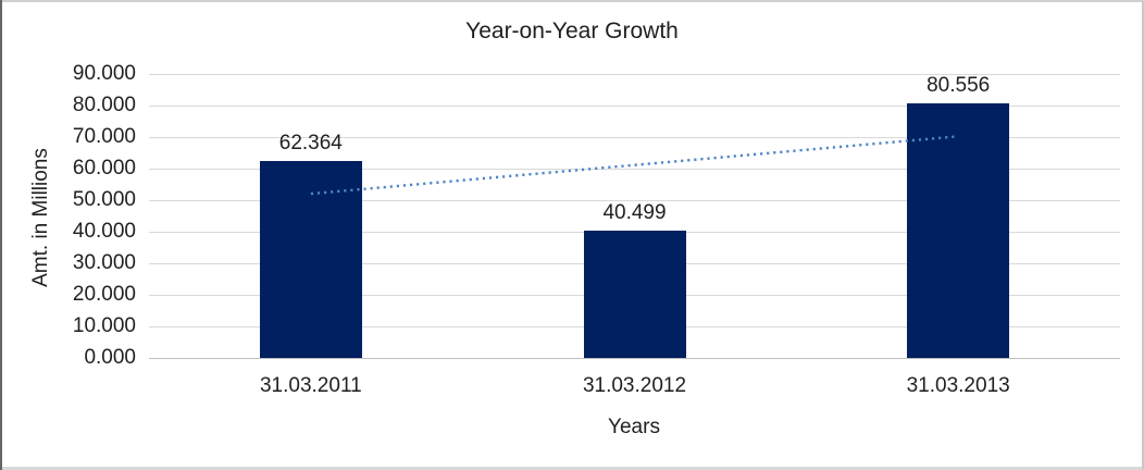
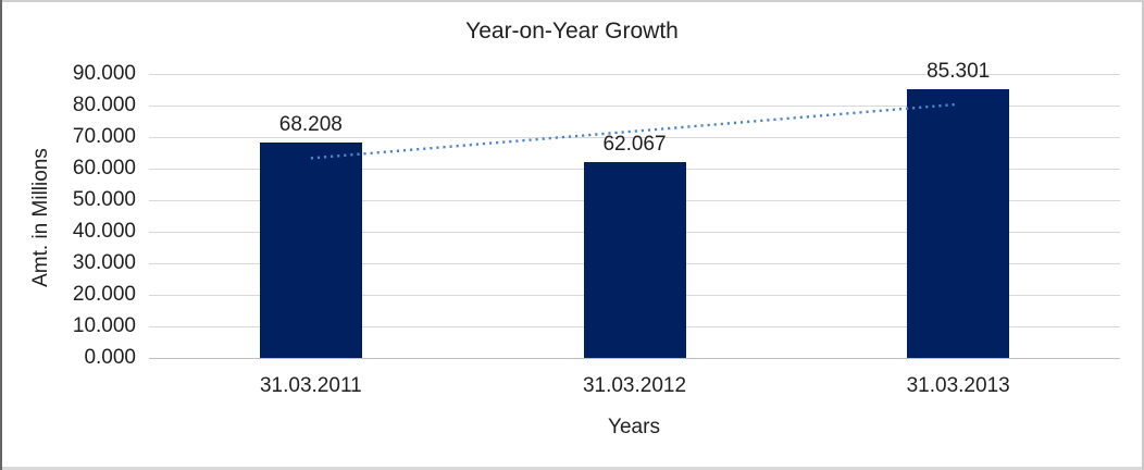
31.03.2011: 62.364 -> 68.208
31.03.2012: 40.499 -> 62.067
31.03.2013: 80.556 -> 85.301
